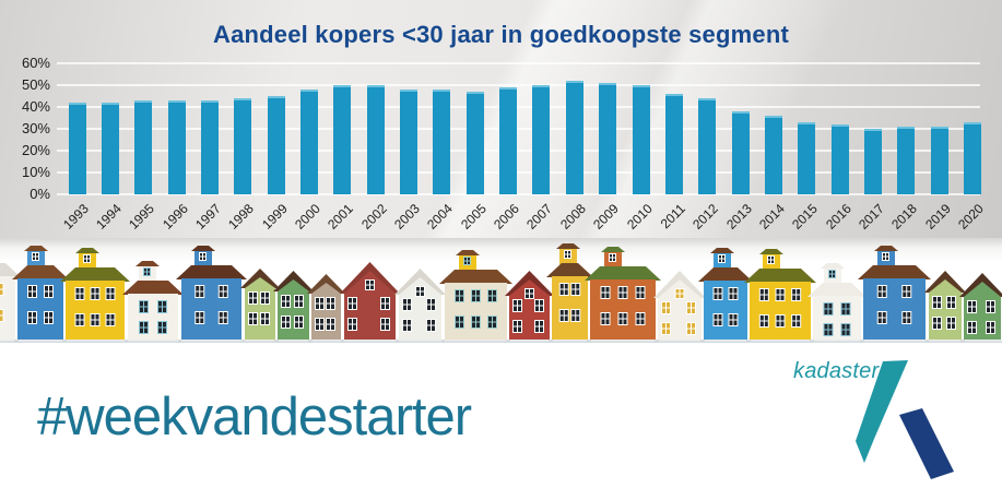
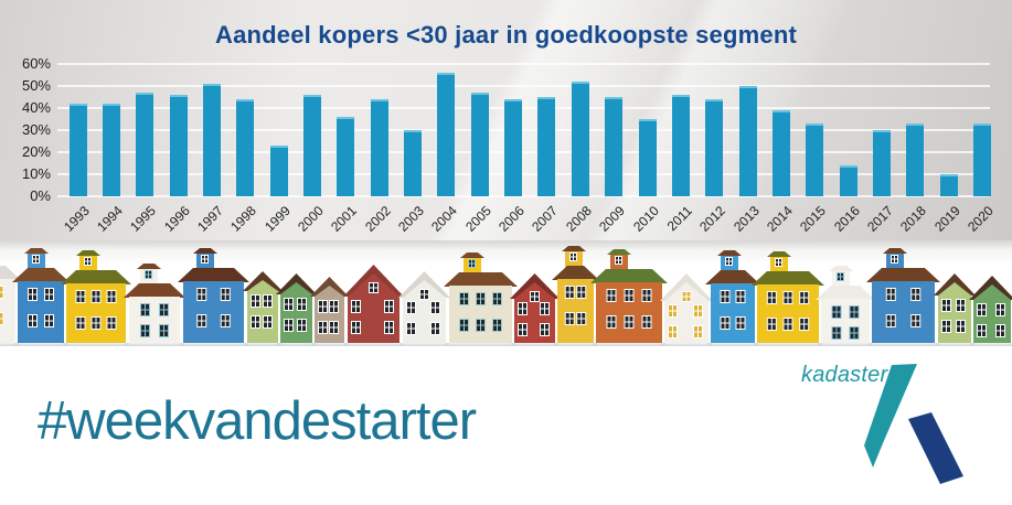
1995: 43% -> 47%
1996: 43% -> 46%
1997: 43% -> 51%
1999: 45% -> 23%
2000: 48% -> 46%
2001: 50% -> 36%
2002: 50% -> 44%
2003: 48% -> 30%
2004: 48% -> 56%
2006: 49% -> 44%
2007: 50% -> 45%
2009: 51% -> 45%
2010: 50% -> 35%
2013: 38% -> 50%
2014: 36% -> 39%
2016: 32% -> 14%
2018: 31% -> 33%
2019: 31% -> 10%
